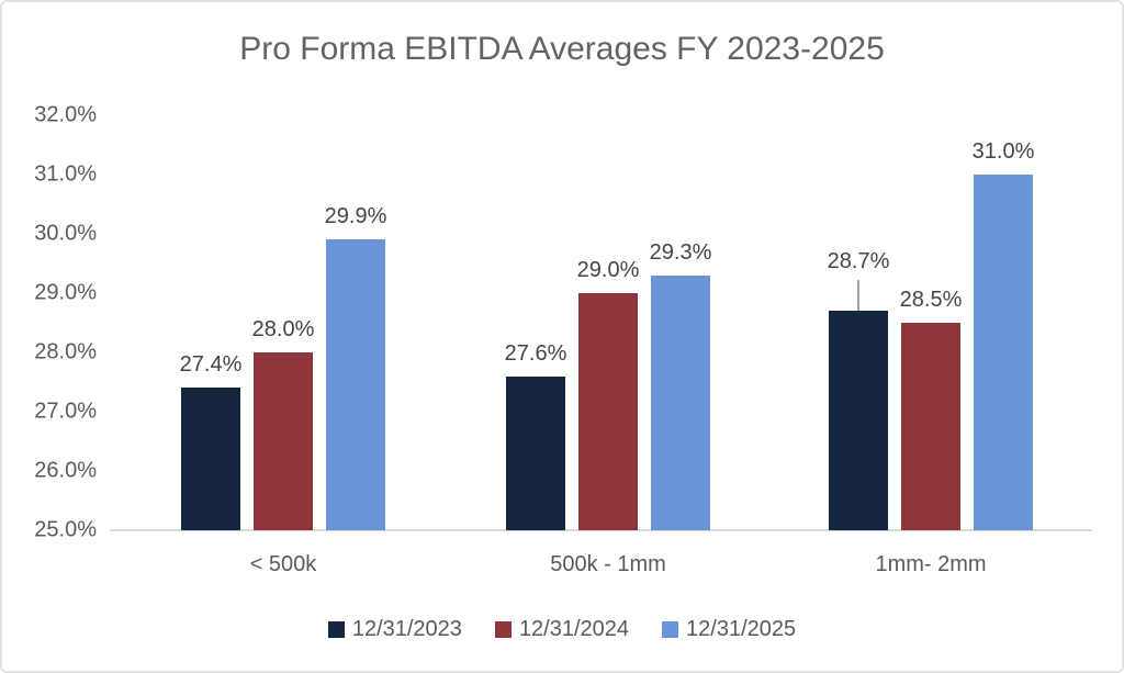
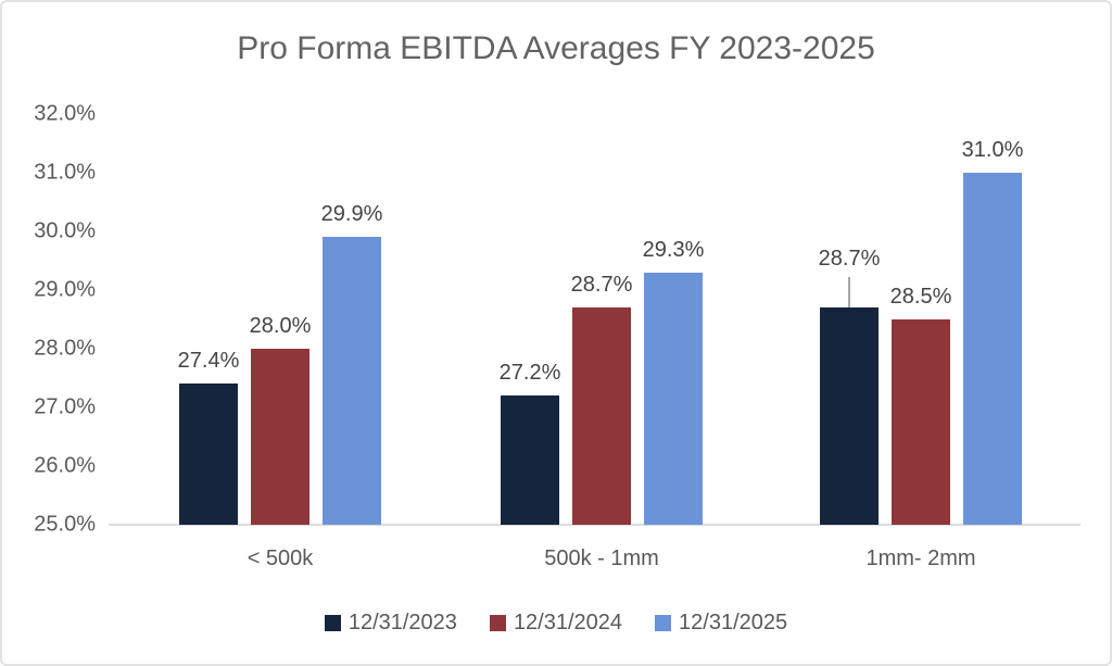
12/31/2023/500k - 1mm: 27.6% -> 27.2%
12/31/2024/500k - 1mm: 29.0% -> 28.7%
